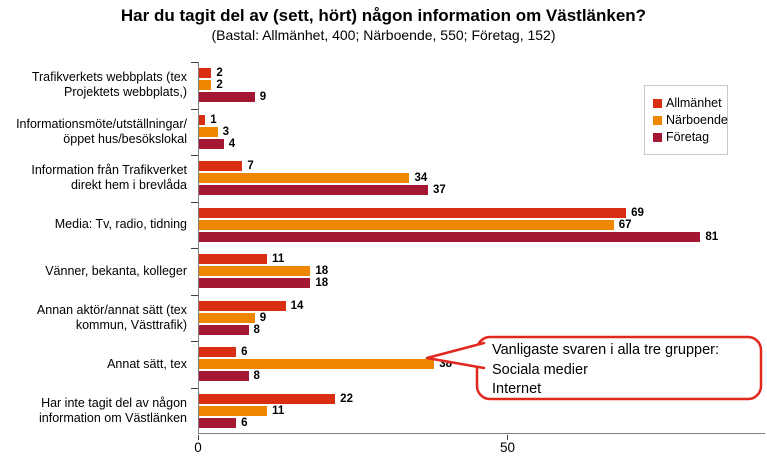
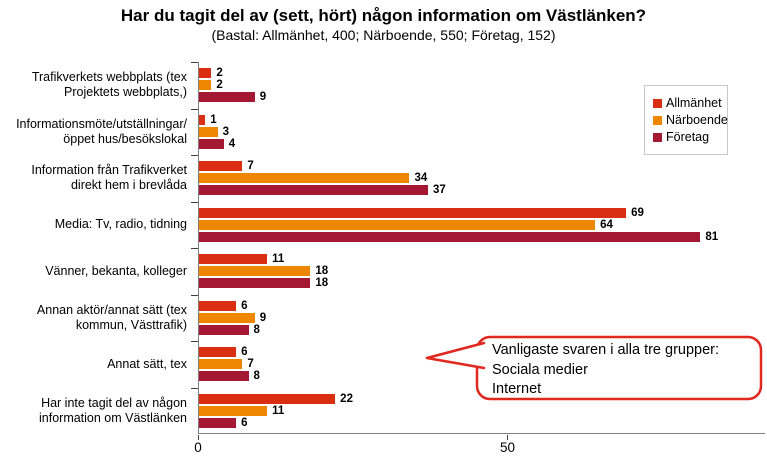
Närboende/Media: Tv, radio, tidning: 67 -> 64
Allmänhet/Annan aktör/annat sätt (tex kommun, Västtrafik): 14 -> 6
Närboende/Annat sätt, tex: 38 -> 7
